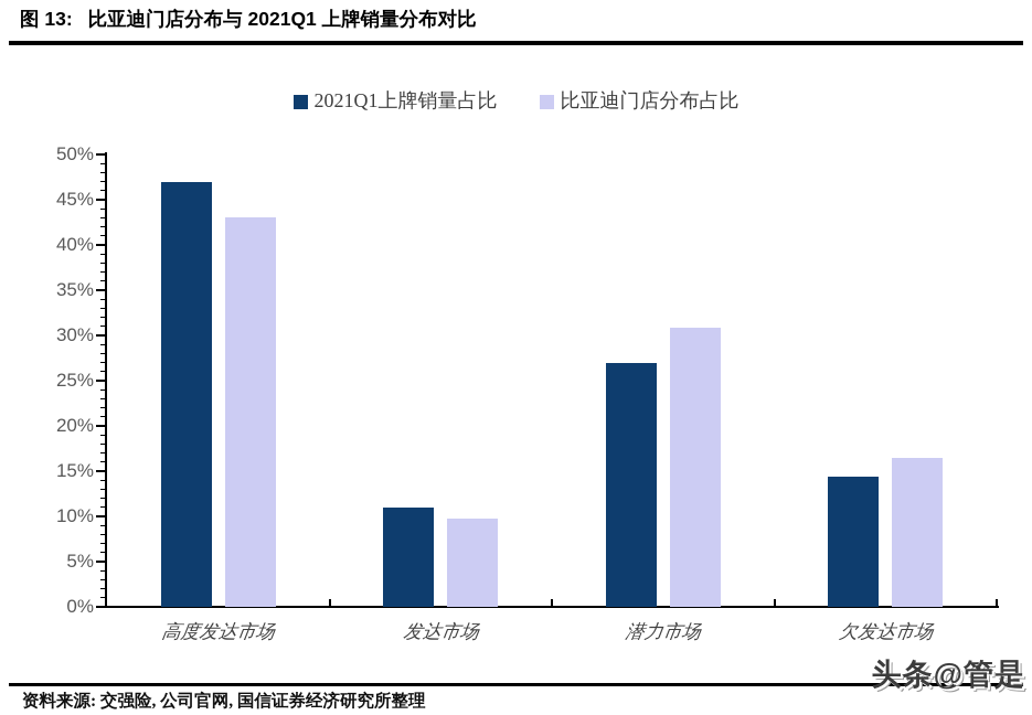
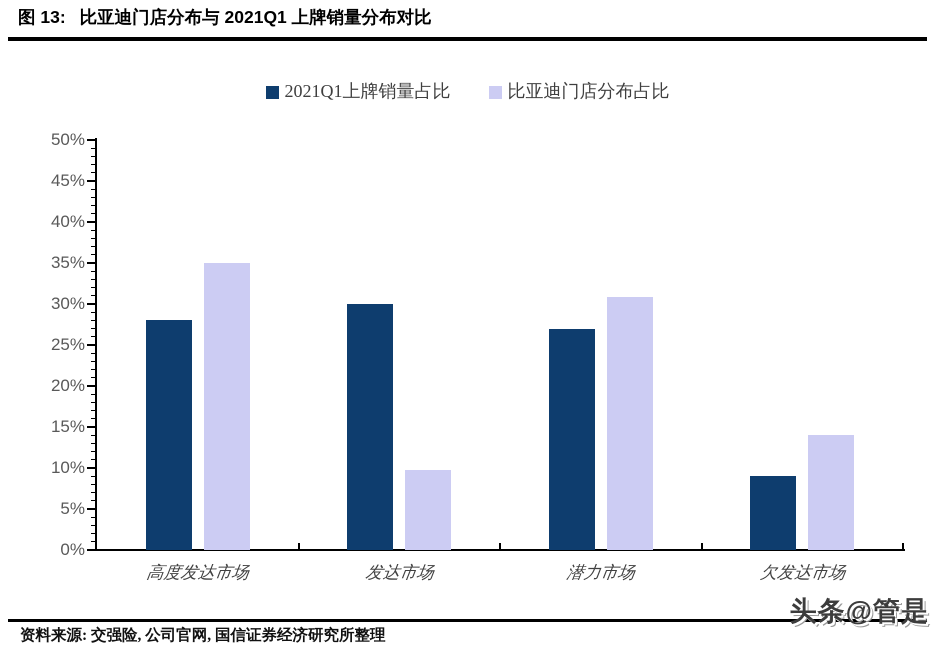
2021Q1上牌销量占比/高度发达市场: 47% -> 28%
比亚迪门店分布占比/高度发达市场: 43% -> 35%
2021Q1上牌销量占比/发达市场: 11% -> 30%
2021Q1上牌销量占比/欠发达市场: 14% -> 9%
比亚迪门店分布占比/欠发达市场: 16% -> 14%
